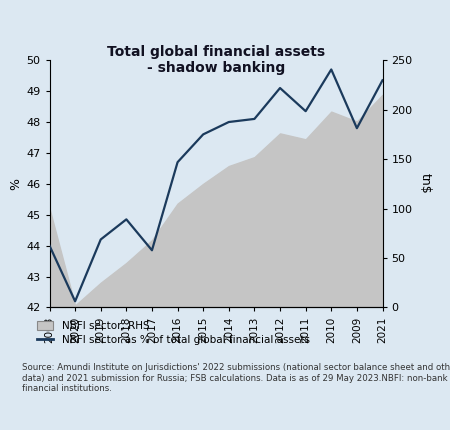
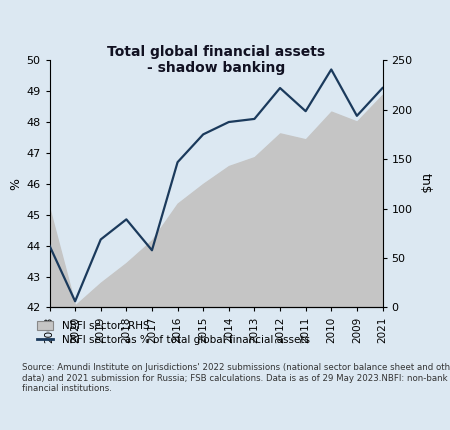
NBFI sector as % of total global financial assets/2009: 47.80 -> 48.20
NBFI sector as % of total global financial assets/2021: 49.35 -> 49.10
